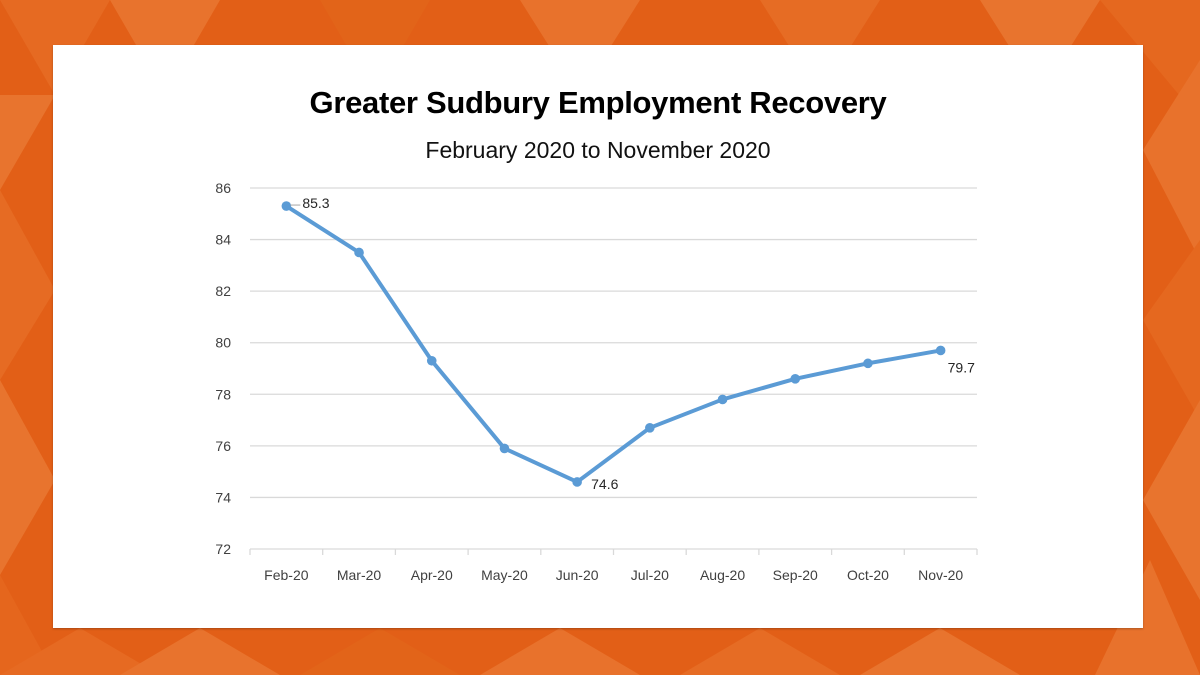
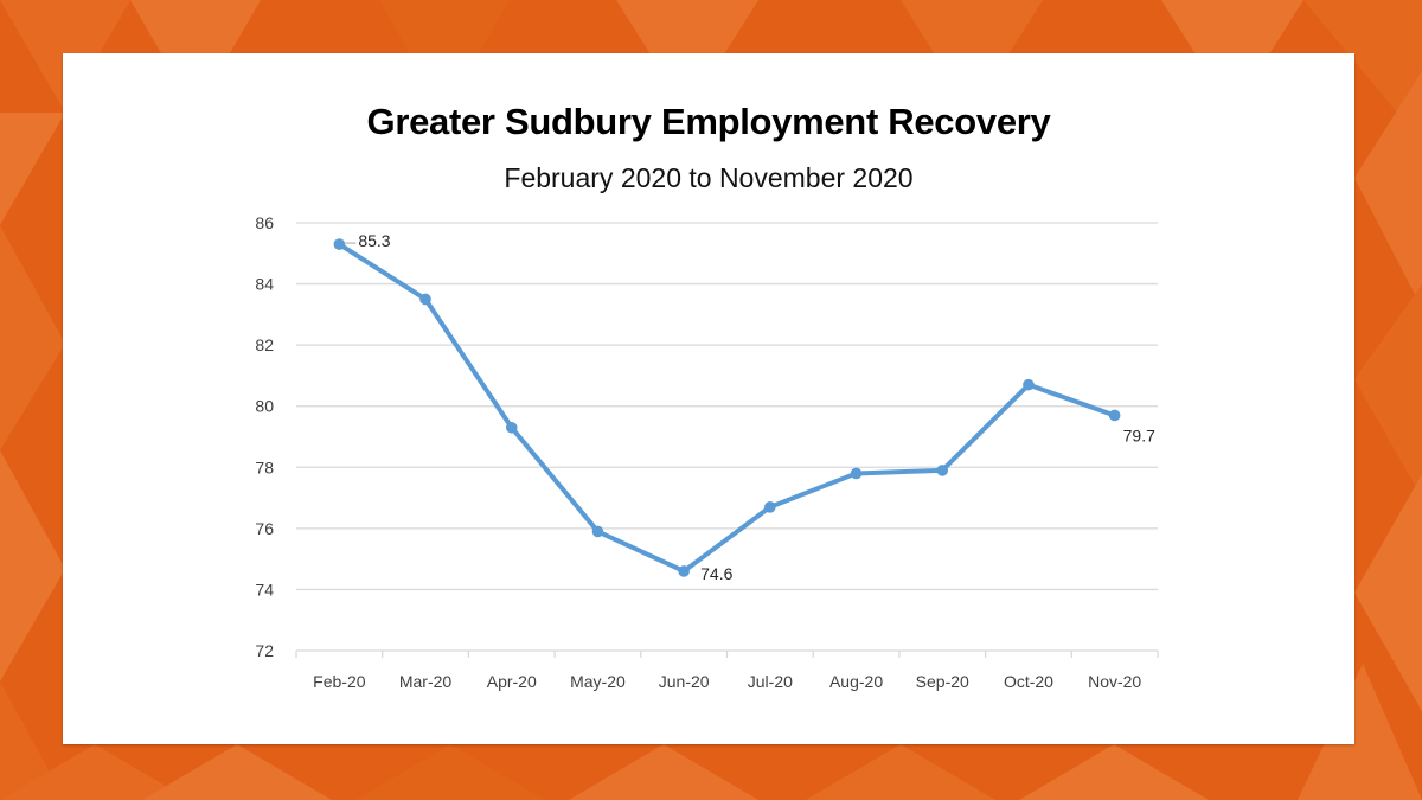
Sep-20: 78.6 -> 77.9
Oct-20: 79.2 -> 80.7
